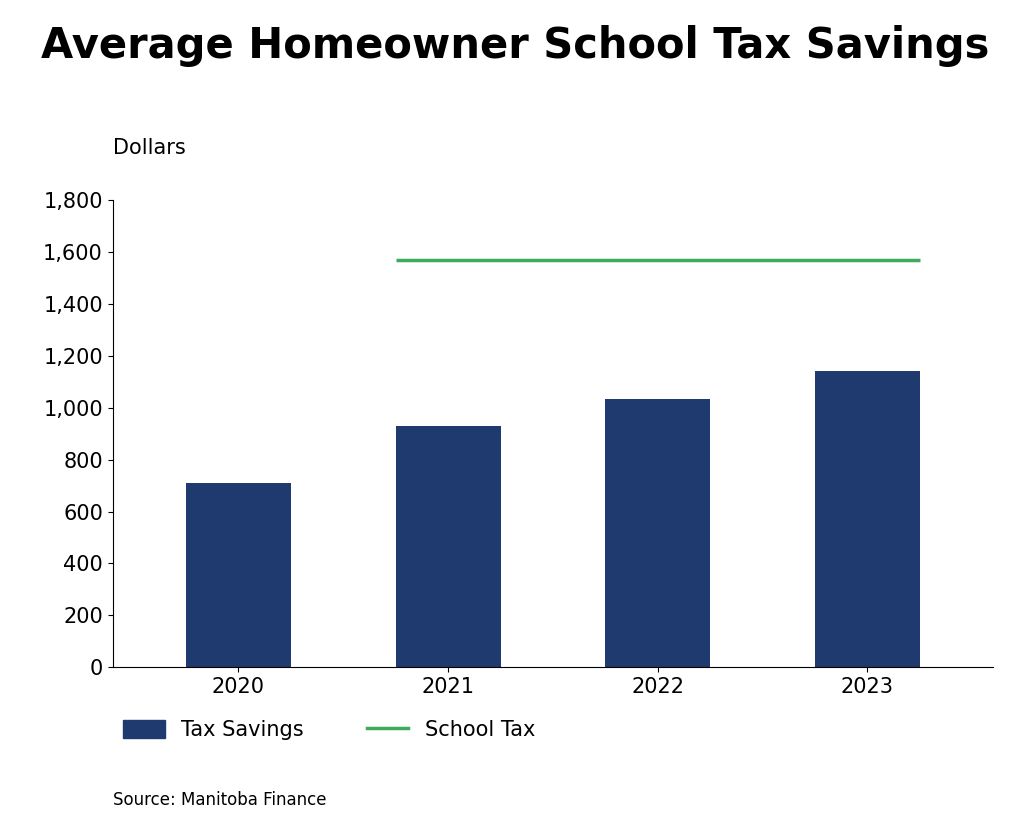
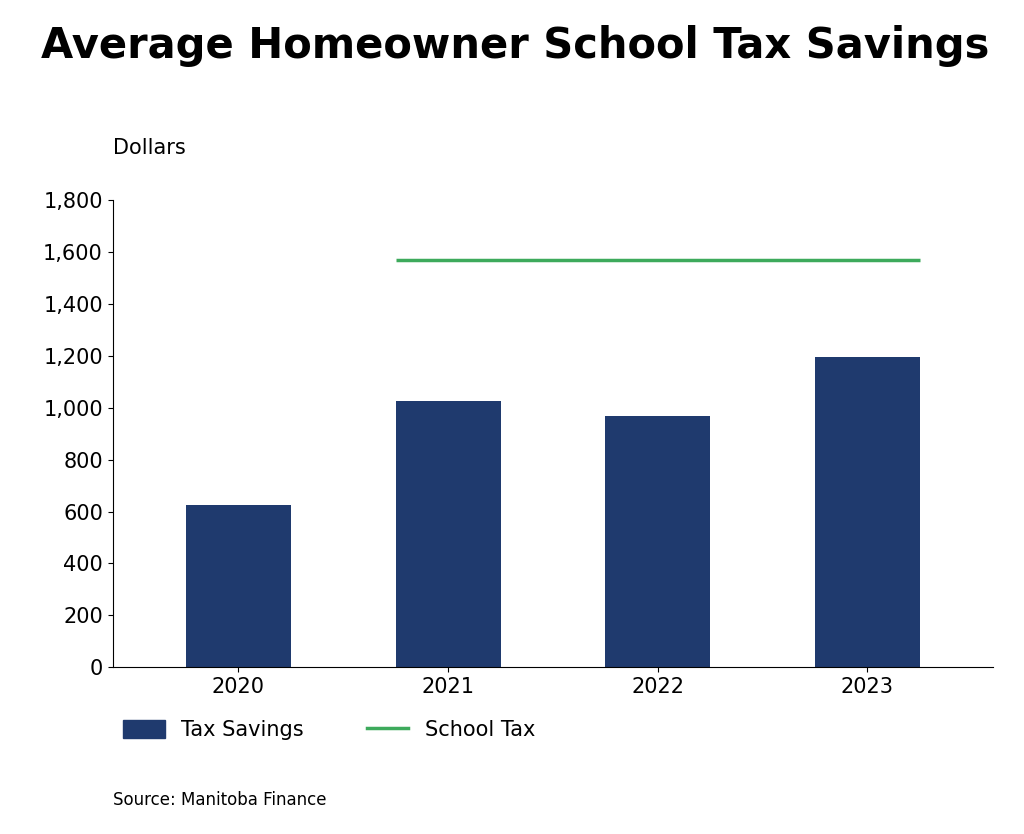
2020: 710 -> 625
2021: 930 -> 1,025
2022: 1,035 -> 970
2023: 1,140 -> 1,195
